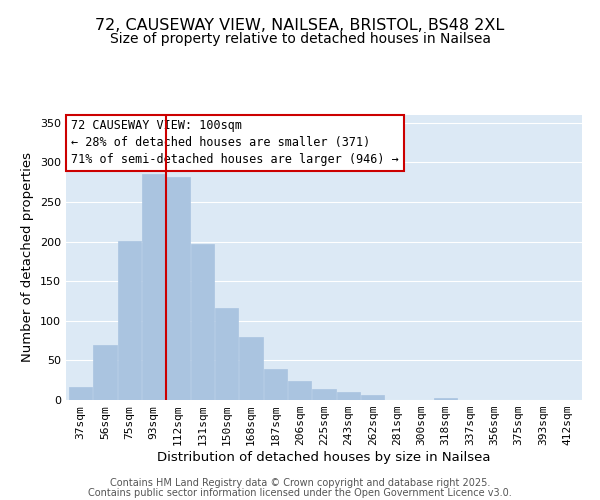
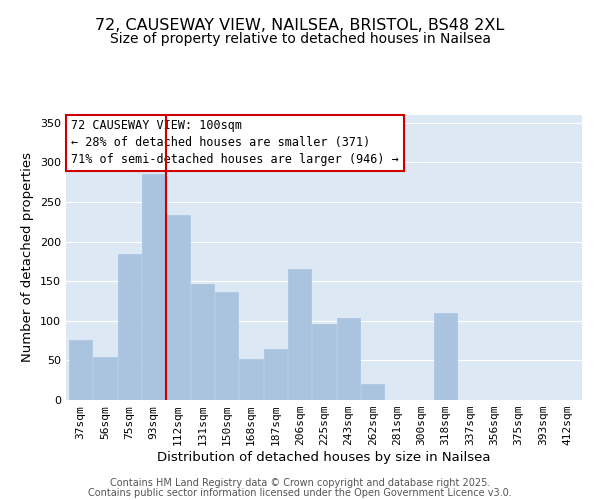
37sqm: 17 -> 76
56sqm: 69 -> 54
75sqm: 201 -> 184
112sqm: 282 -> 234
131sqm: 197 -> 146
150sqm: 116 -> 136
168sqm: 80 -> 52
187sqm: 39 -> 64
206sqm: 24 -> 166
225sqm: 14 -> 96
243sqm: 10 -> 104
262sqm: 6 -> 20
318sqm: 2 -> 110
